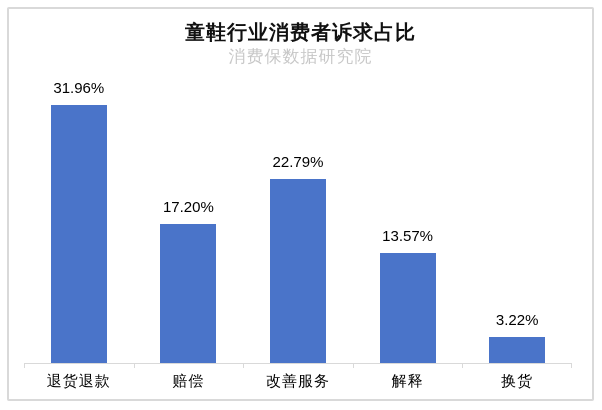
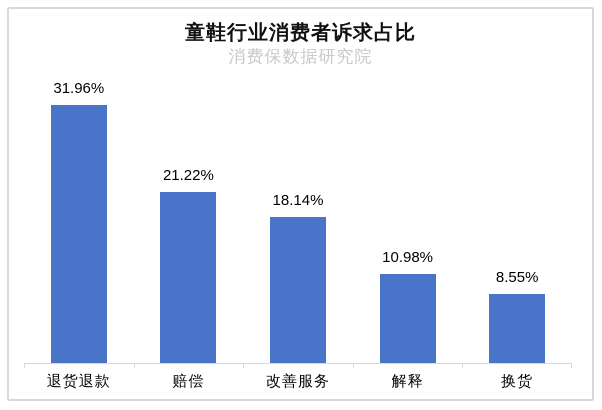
赔偿: 17.20% -> 21.22%
改善服务: 22.79% -> 18.14%
解释: 13.57% -> 10.98%
换货: 3.22% -> 8.55%
